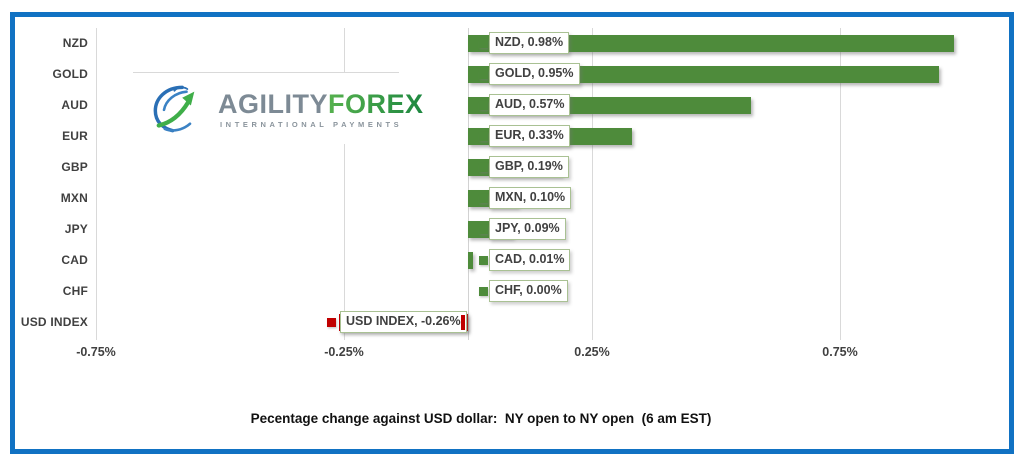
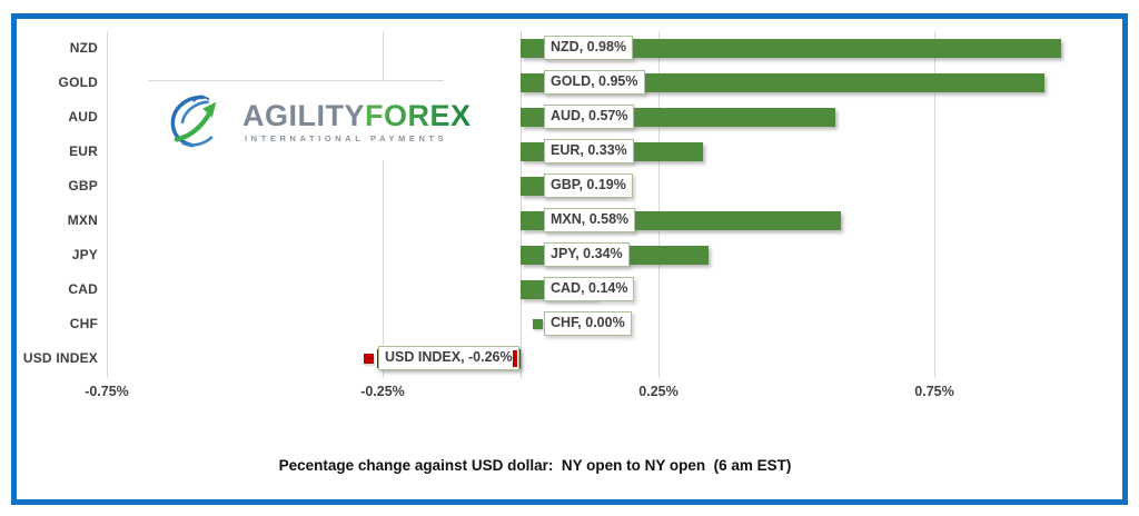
MXN: 0.10% -> 0.58%
JPY: 0.09% -> 0.34%
CAD: 0.01% -> 0.14%
